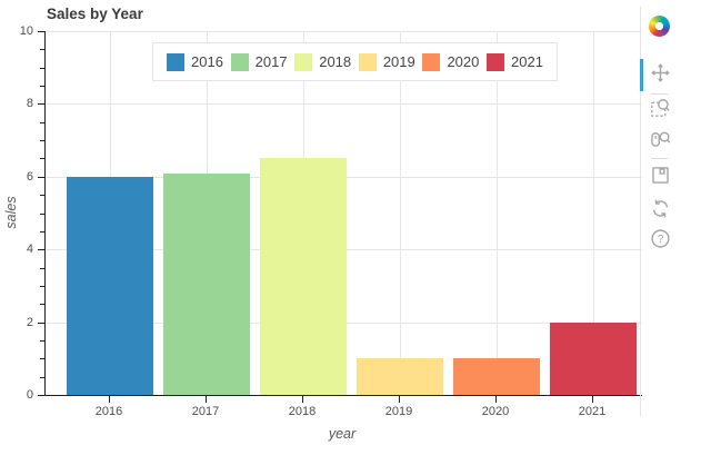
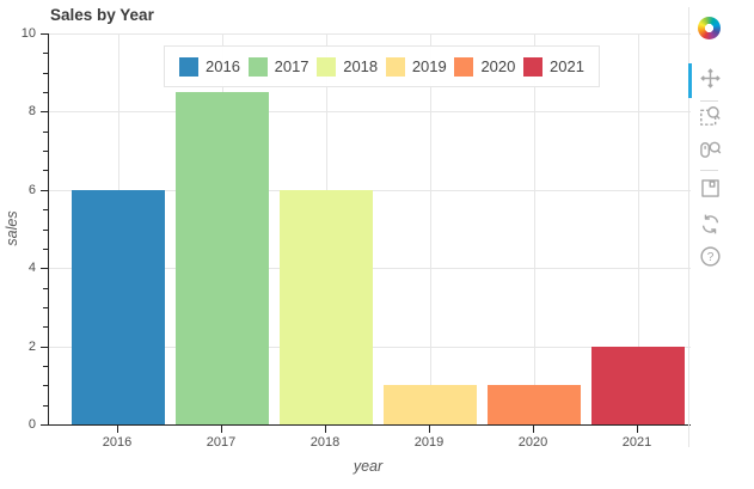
2017: 6.1 -> 8.5
2018: 6.5 -> 6.0
